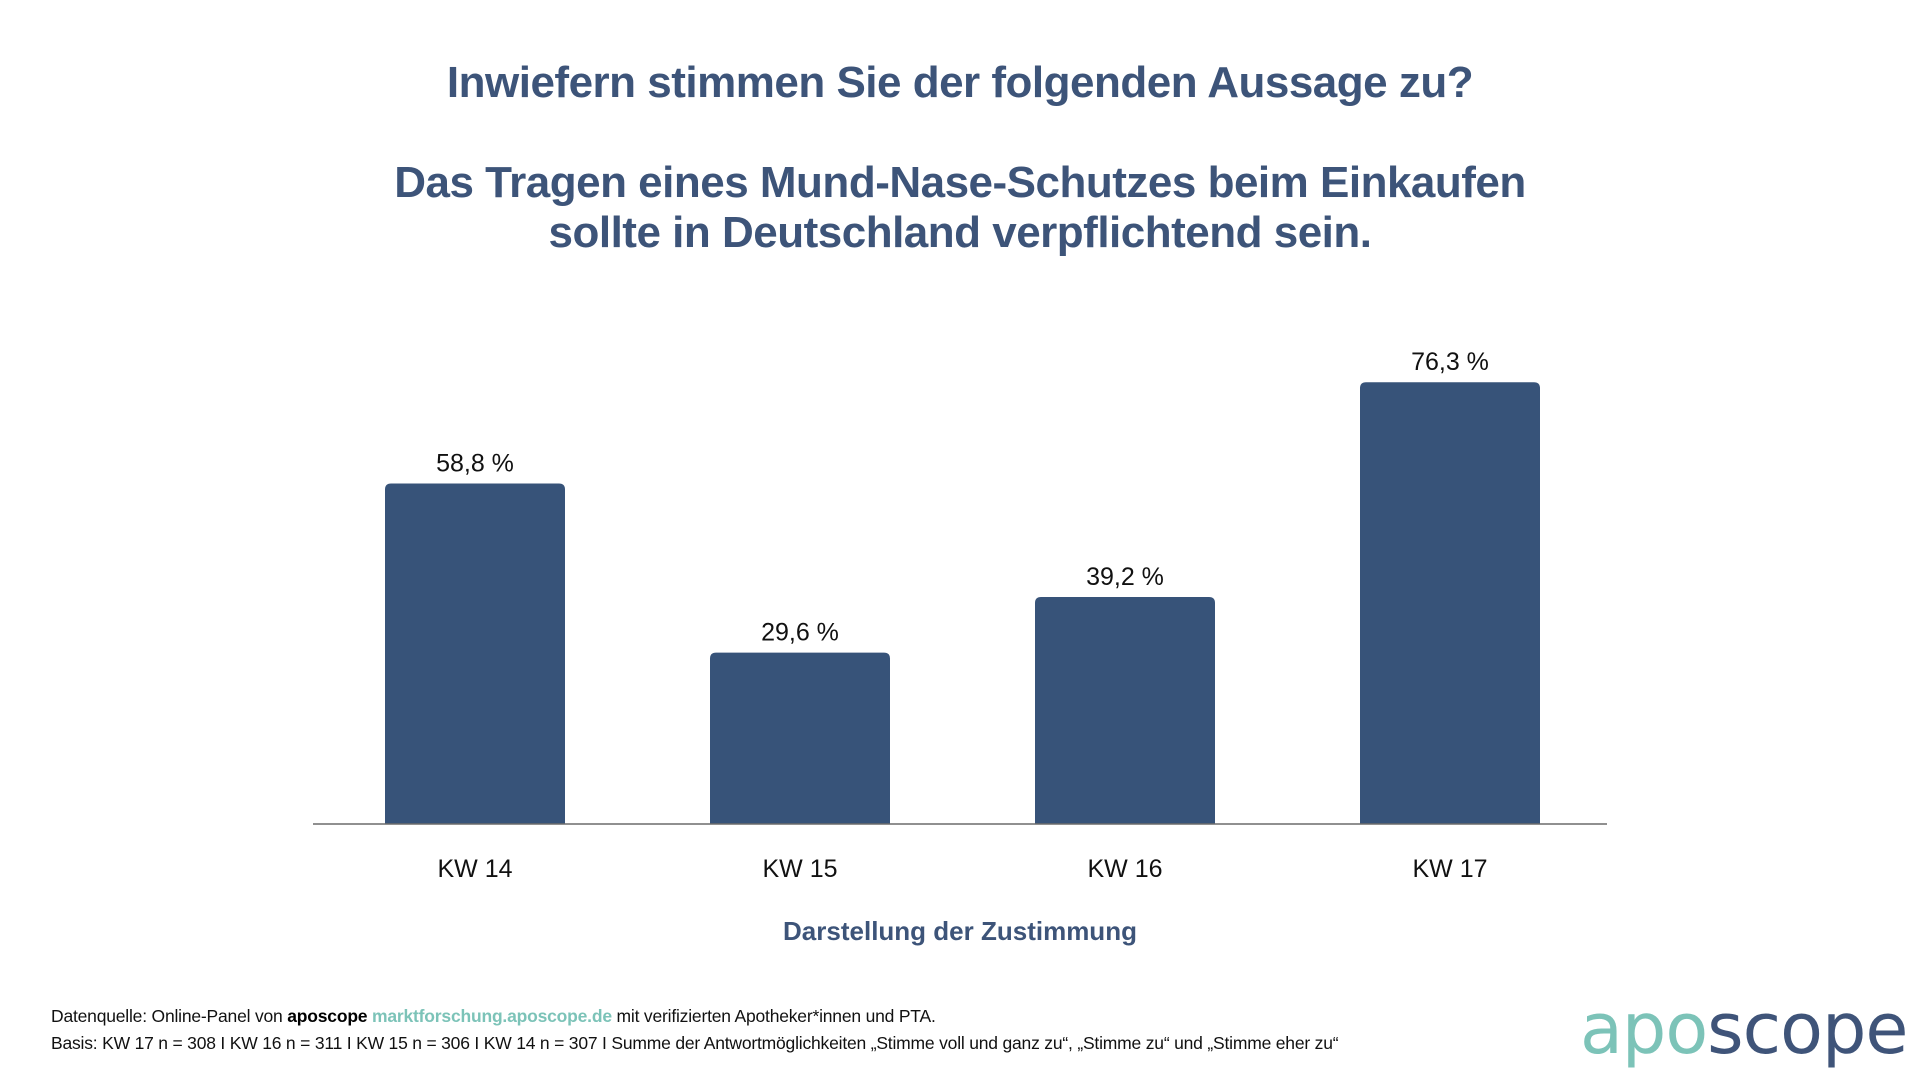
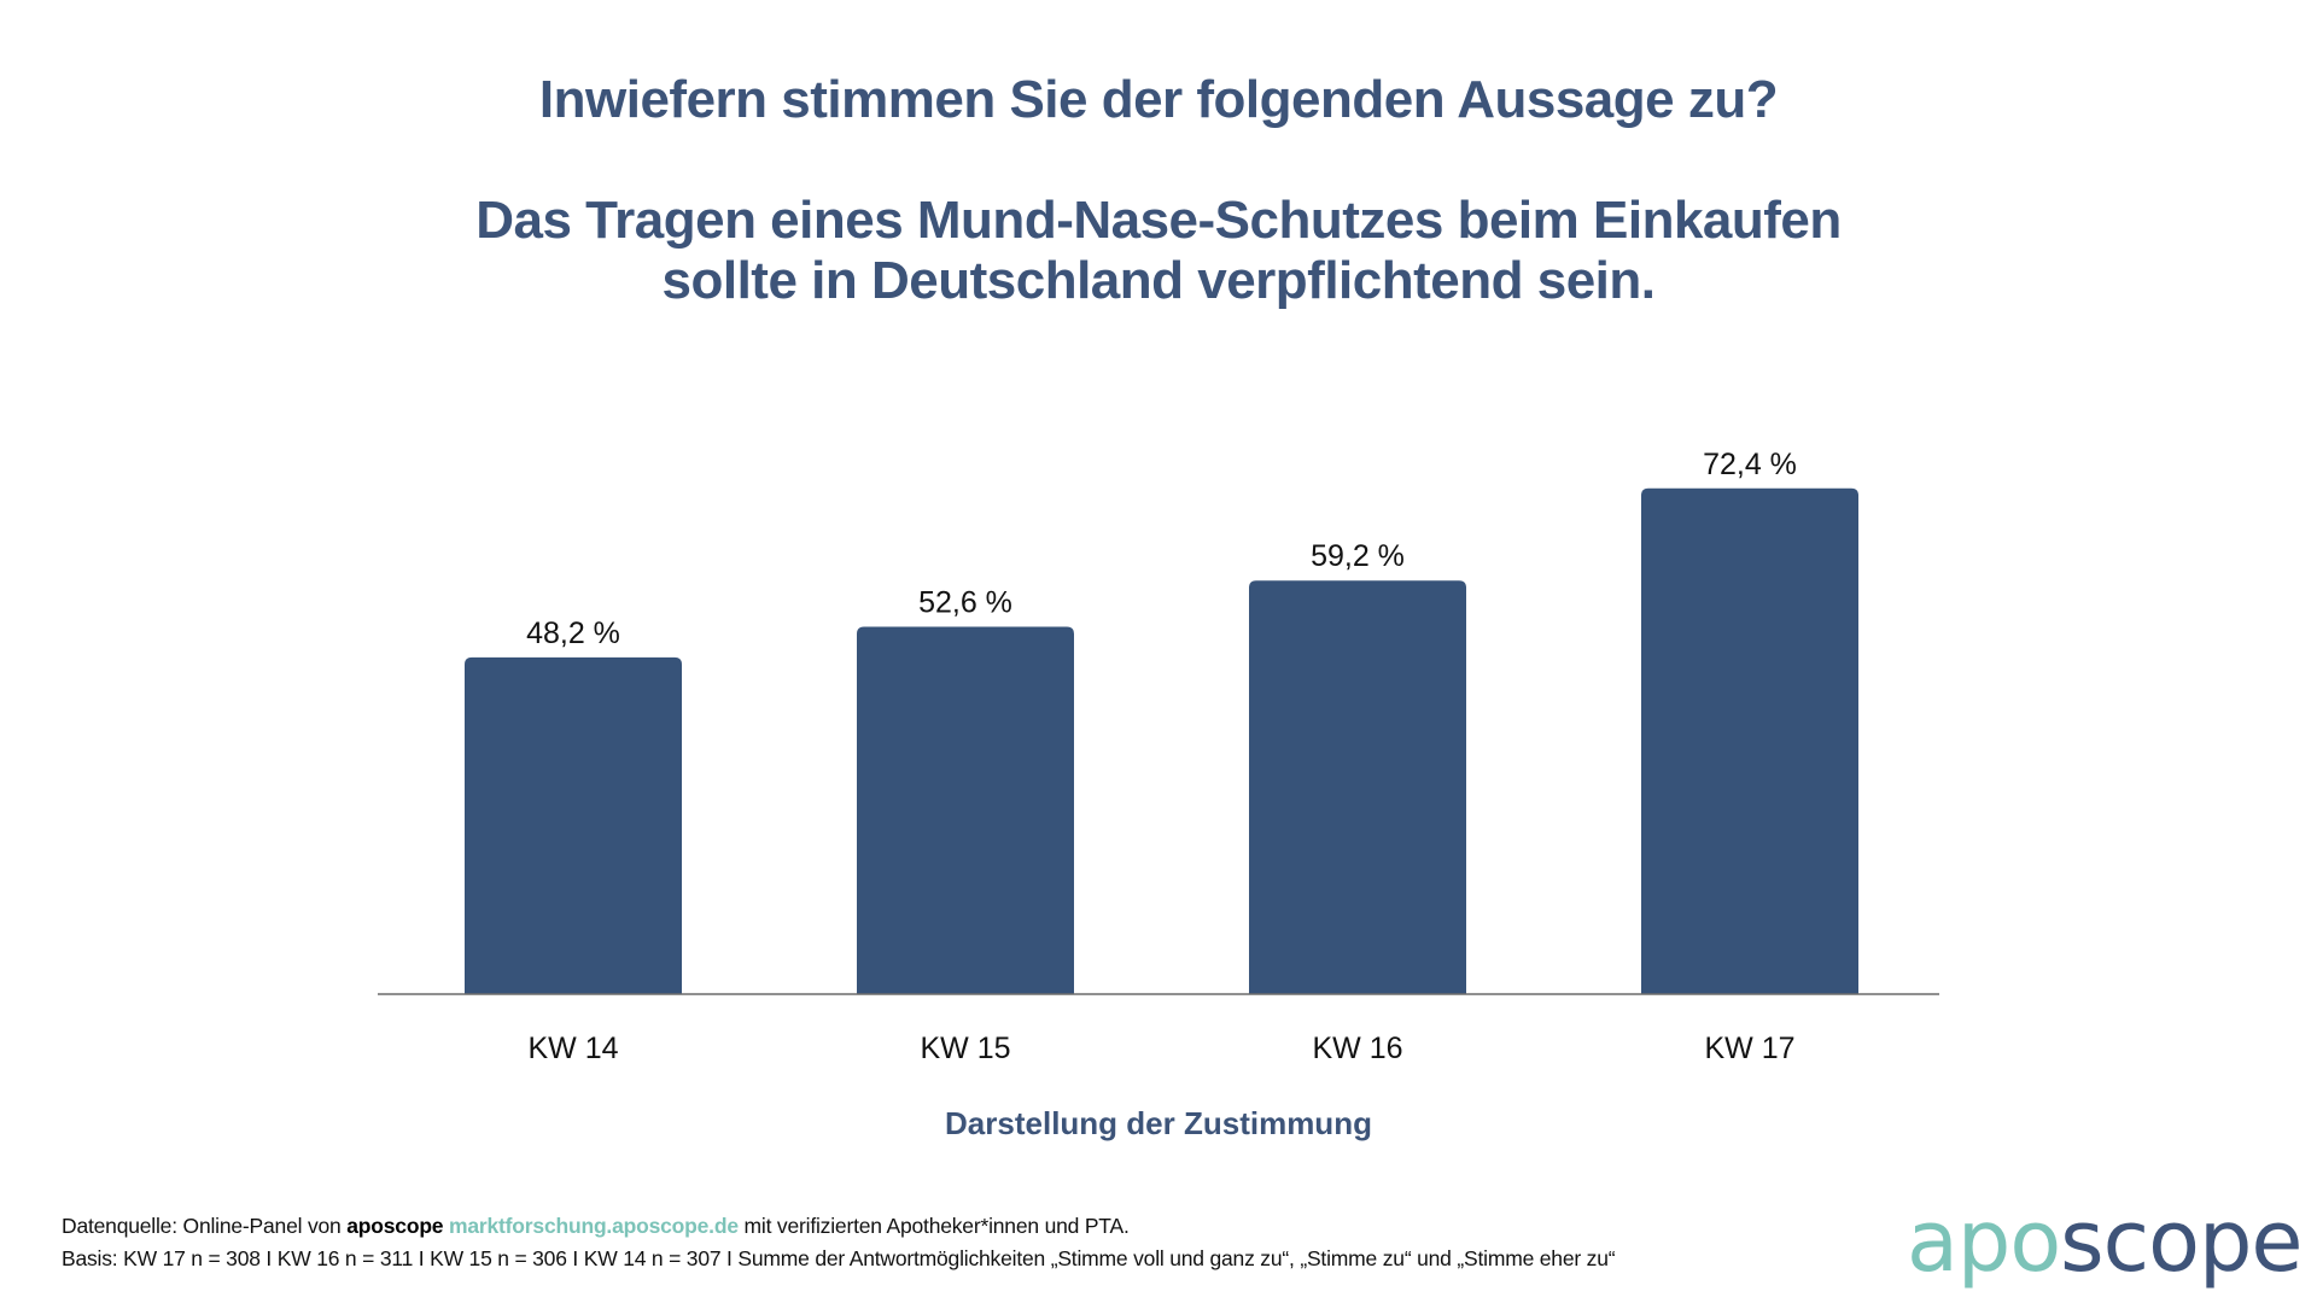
KW 14: 58,8 -> 48,2
KW 15: 29,6 -> 52,6
KW 16: 39,2 -> 59,2
KW 17: 76,3 -> 72,4
